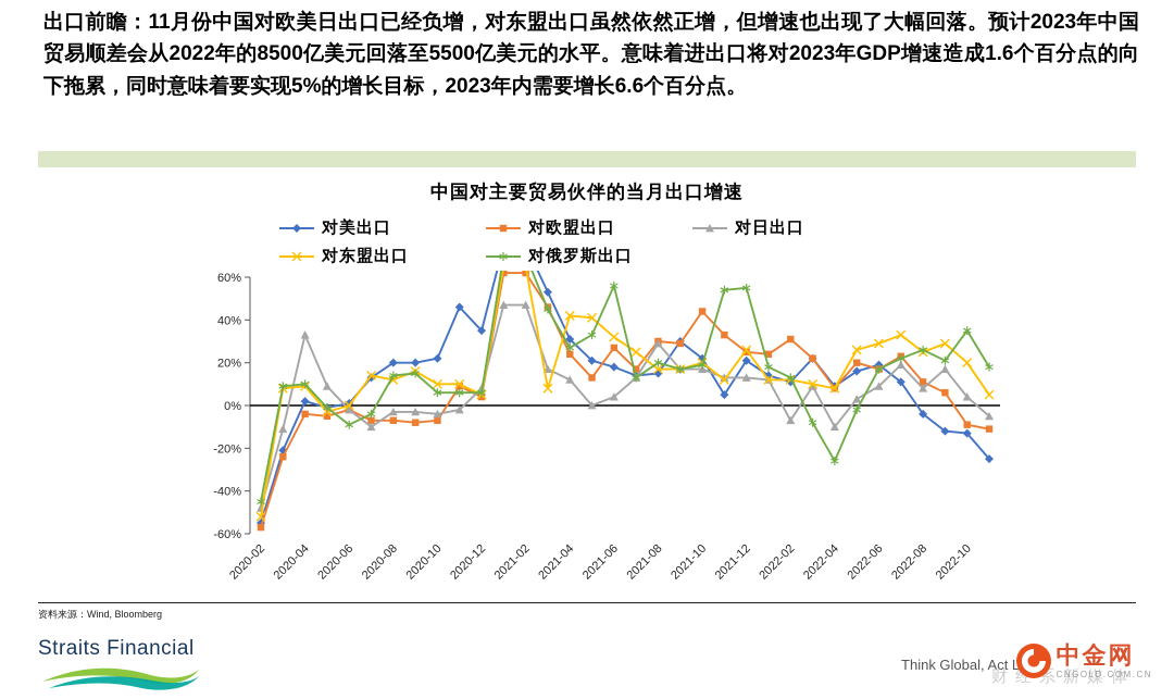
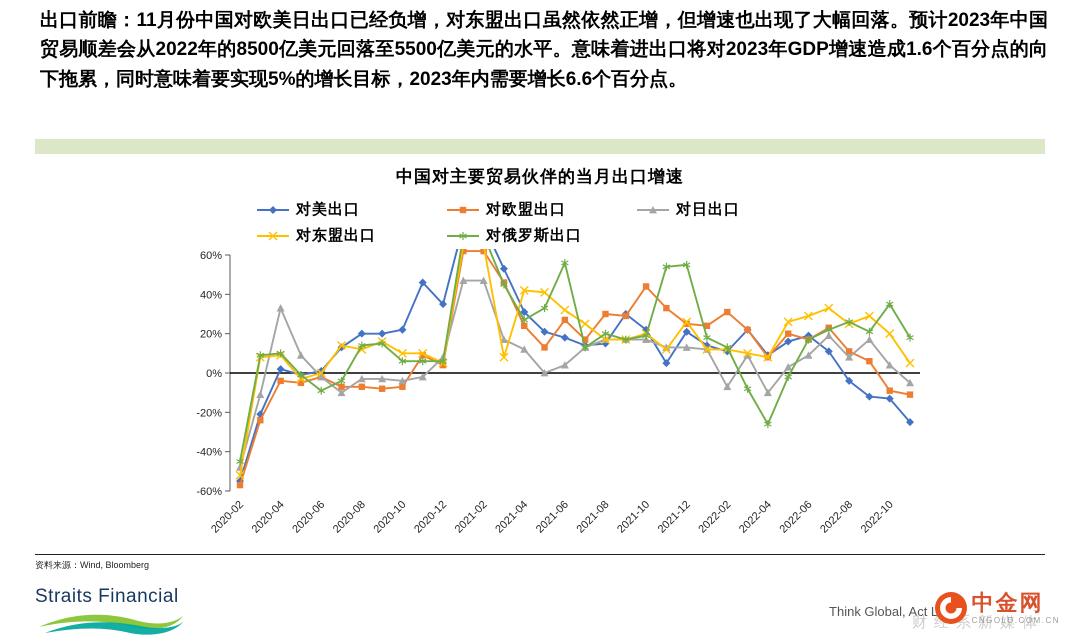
对日出口/2021-08: 29% -> 17%
